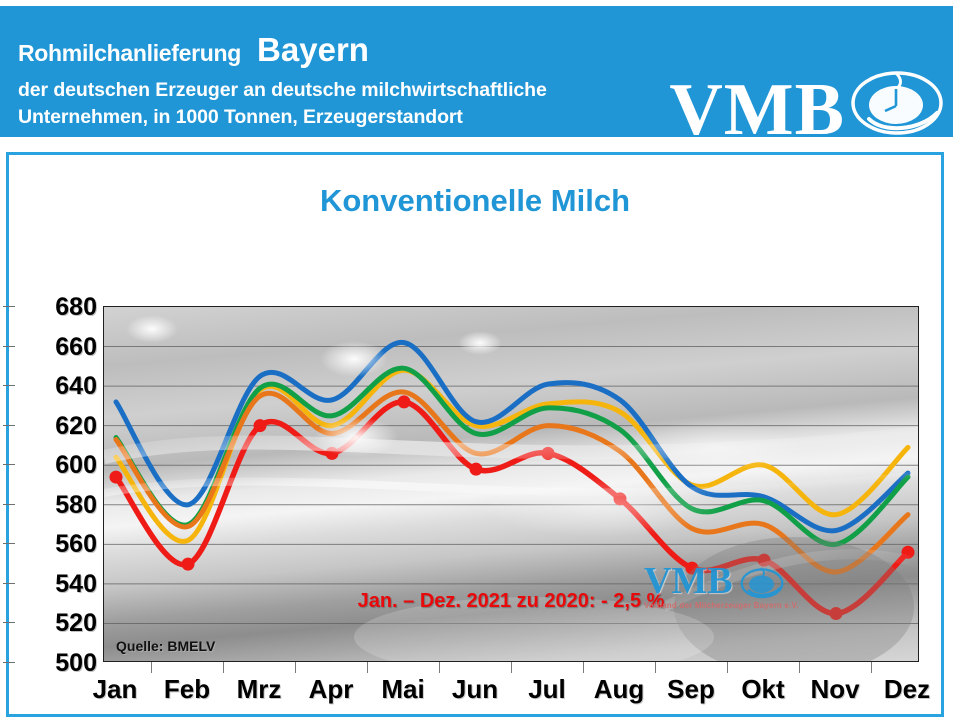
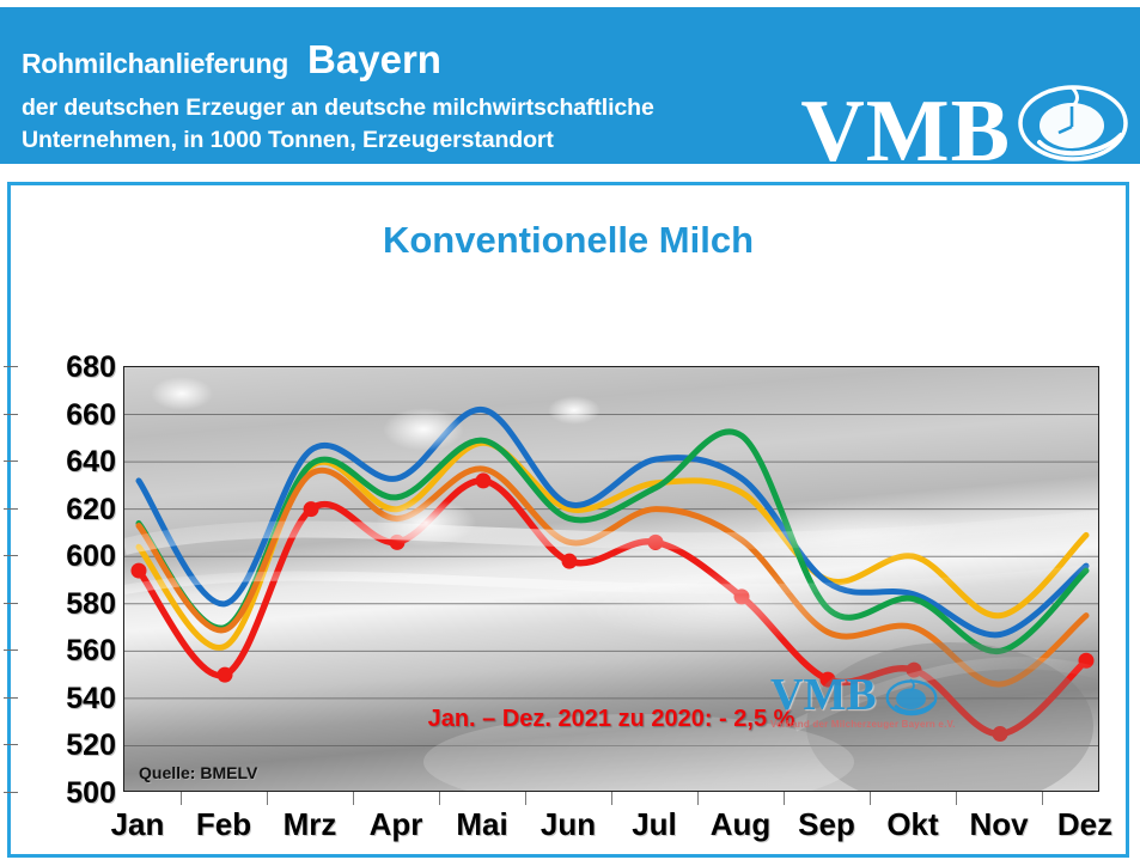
2019/Aug: 618 -> 651
